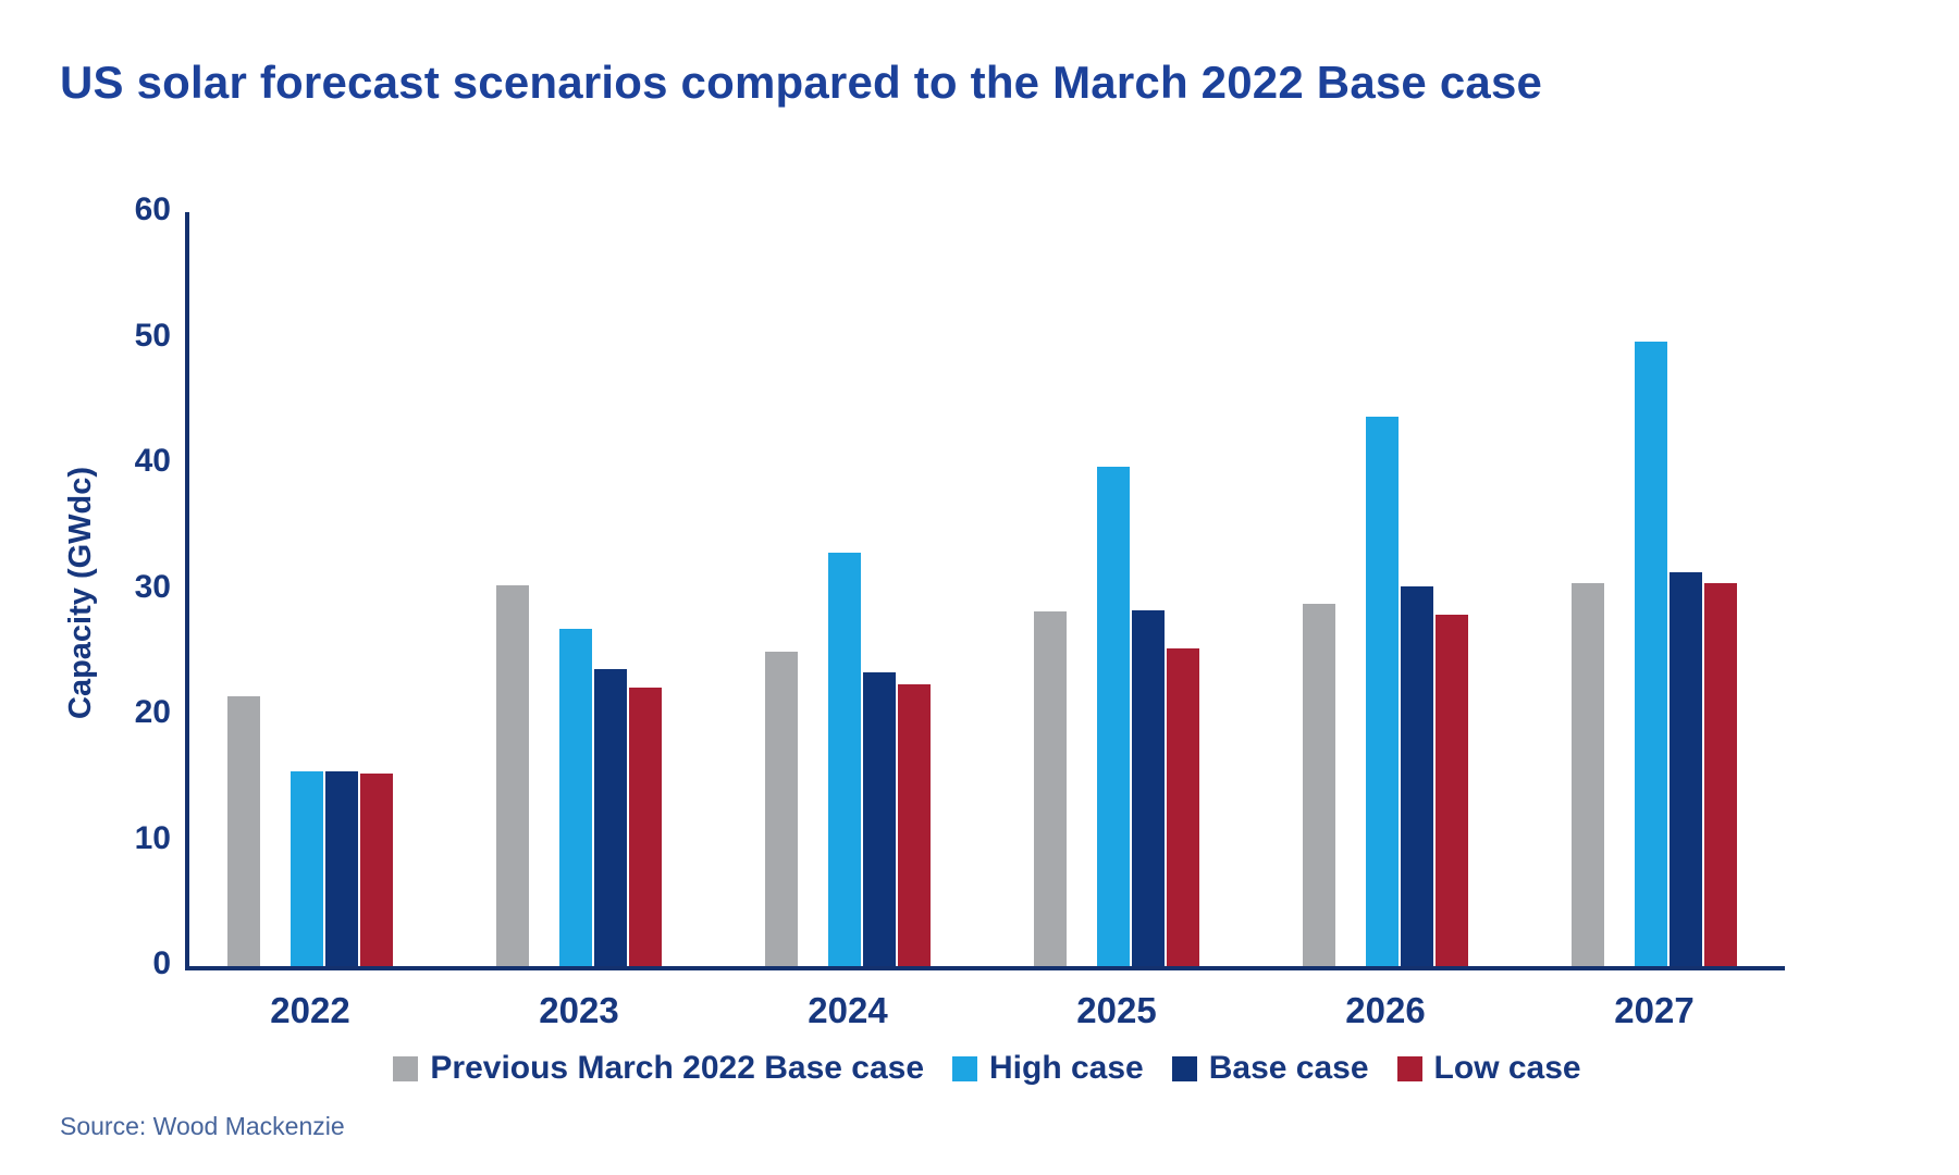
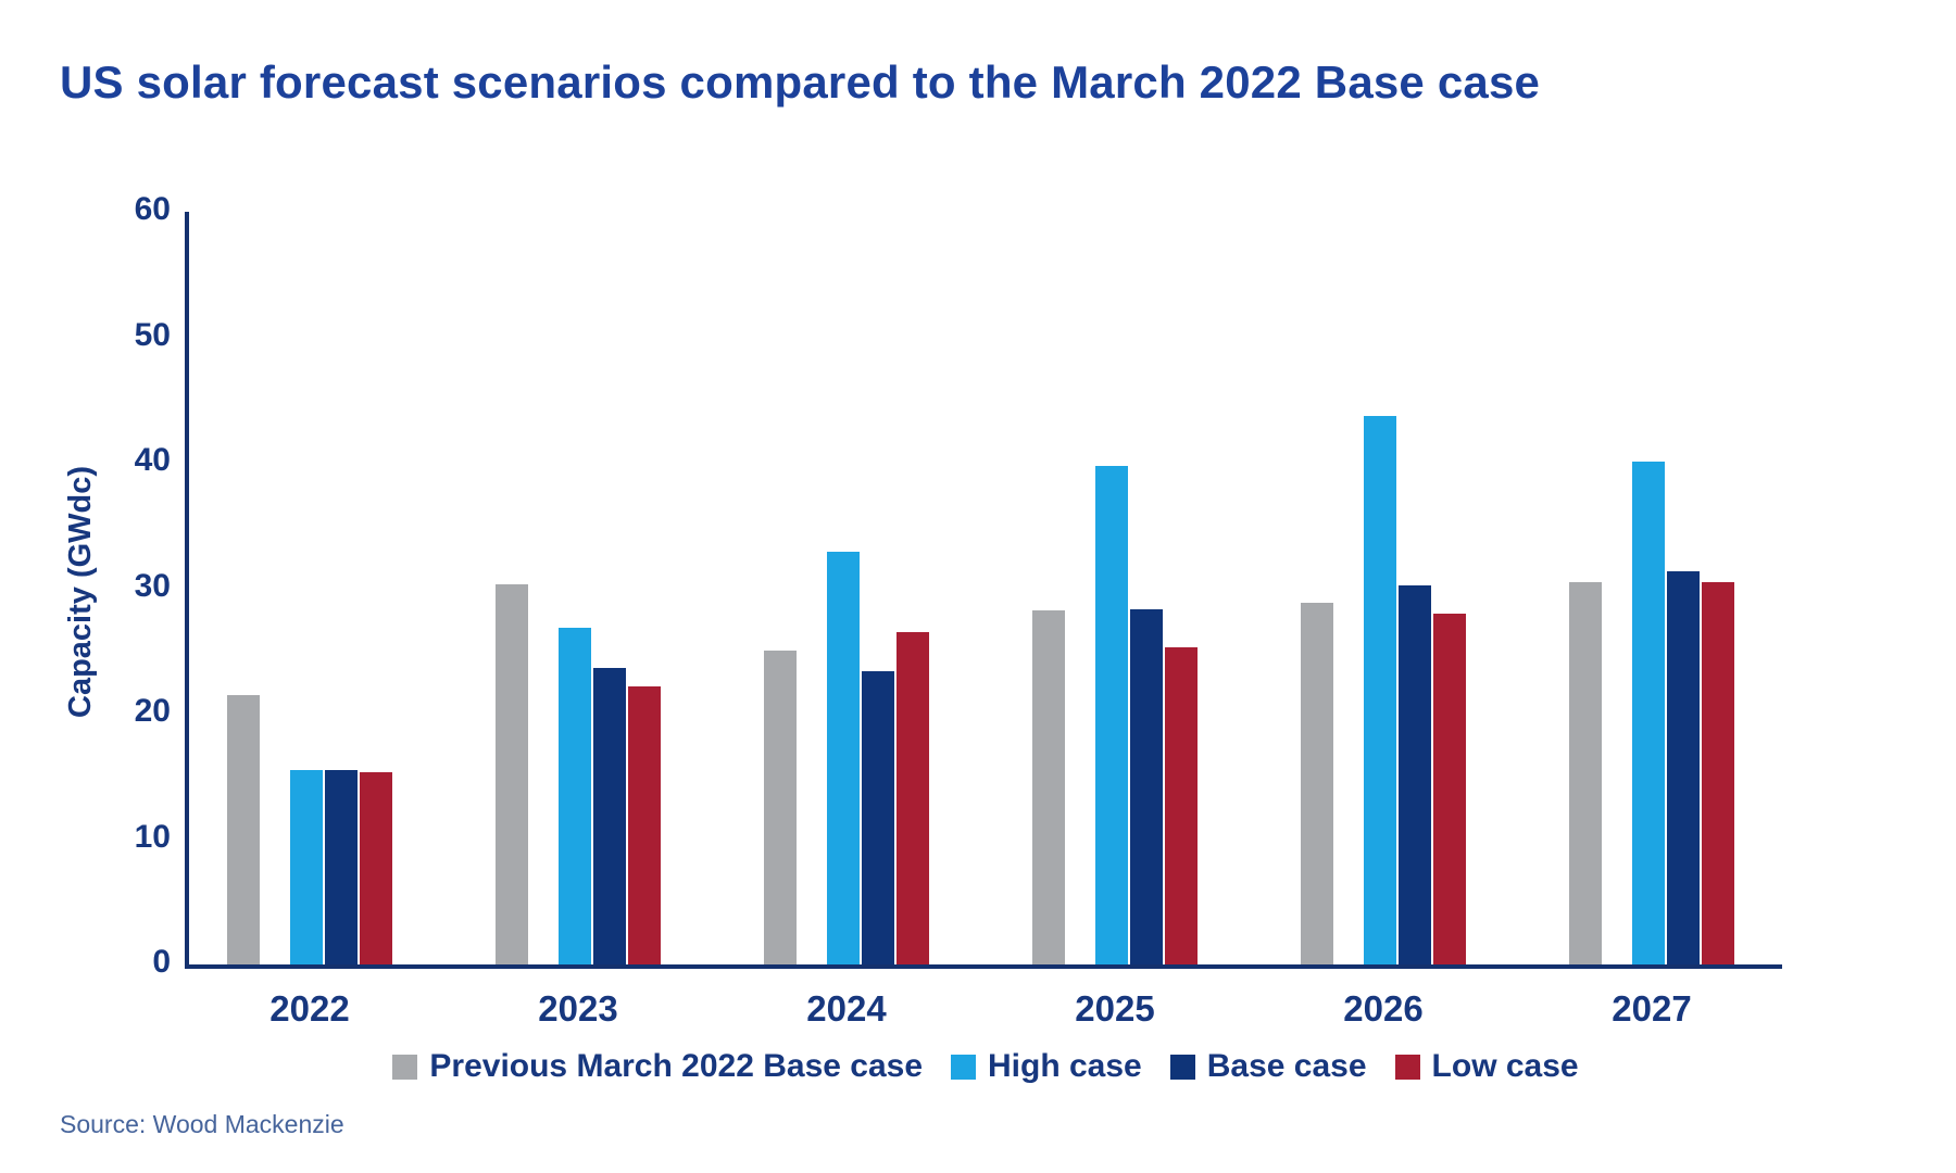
Low case/2024: 22.4 -> 26.5
High case/2027: 49.7 -> 40.1
